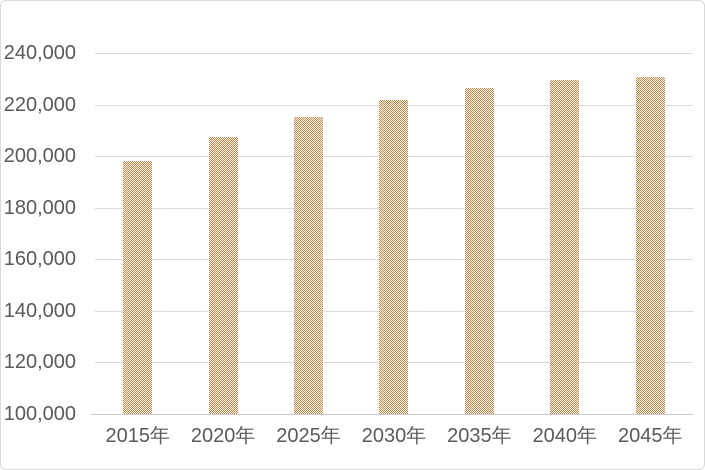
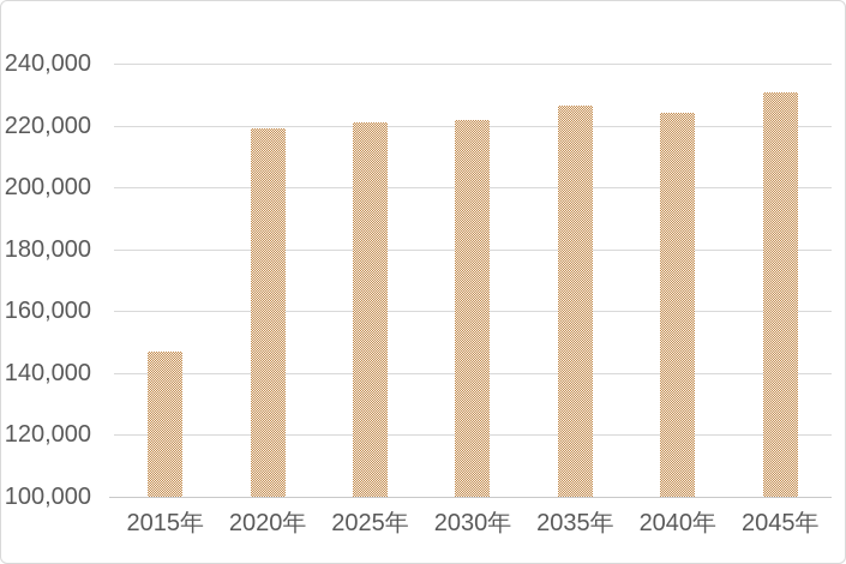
2015年: 198000 -> 147000
2020年: 207000 -> 219000
2025年: 215000 -> 221000
2040年: 229000 -> 224000
